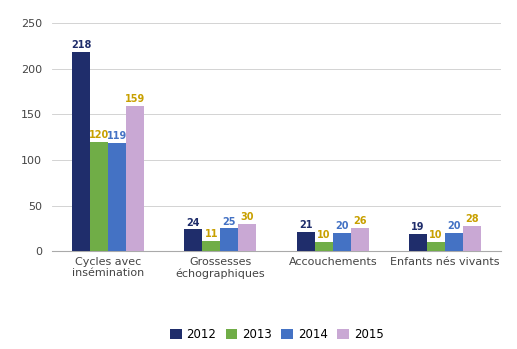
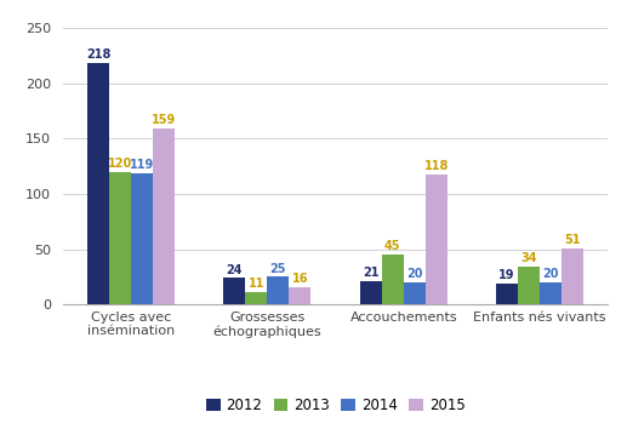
2015/Grossesses échographiques: 30 -> 16
2013/Accouchements: 10 -> 45
2015/Accouchements: 26 -> 118
2013/Enfants nés vivants: 10 -> 34
2015/Enfants nés vivants: 28 -> 51
